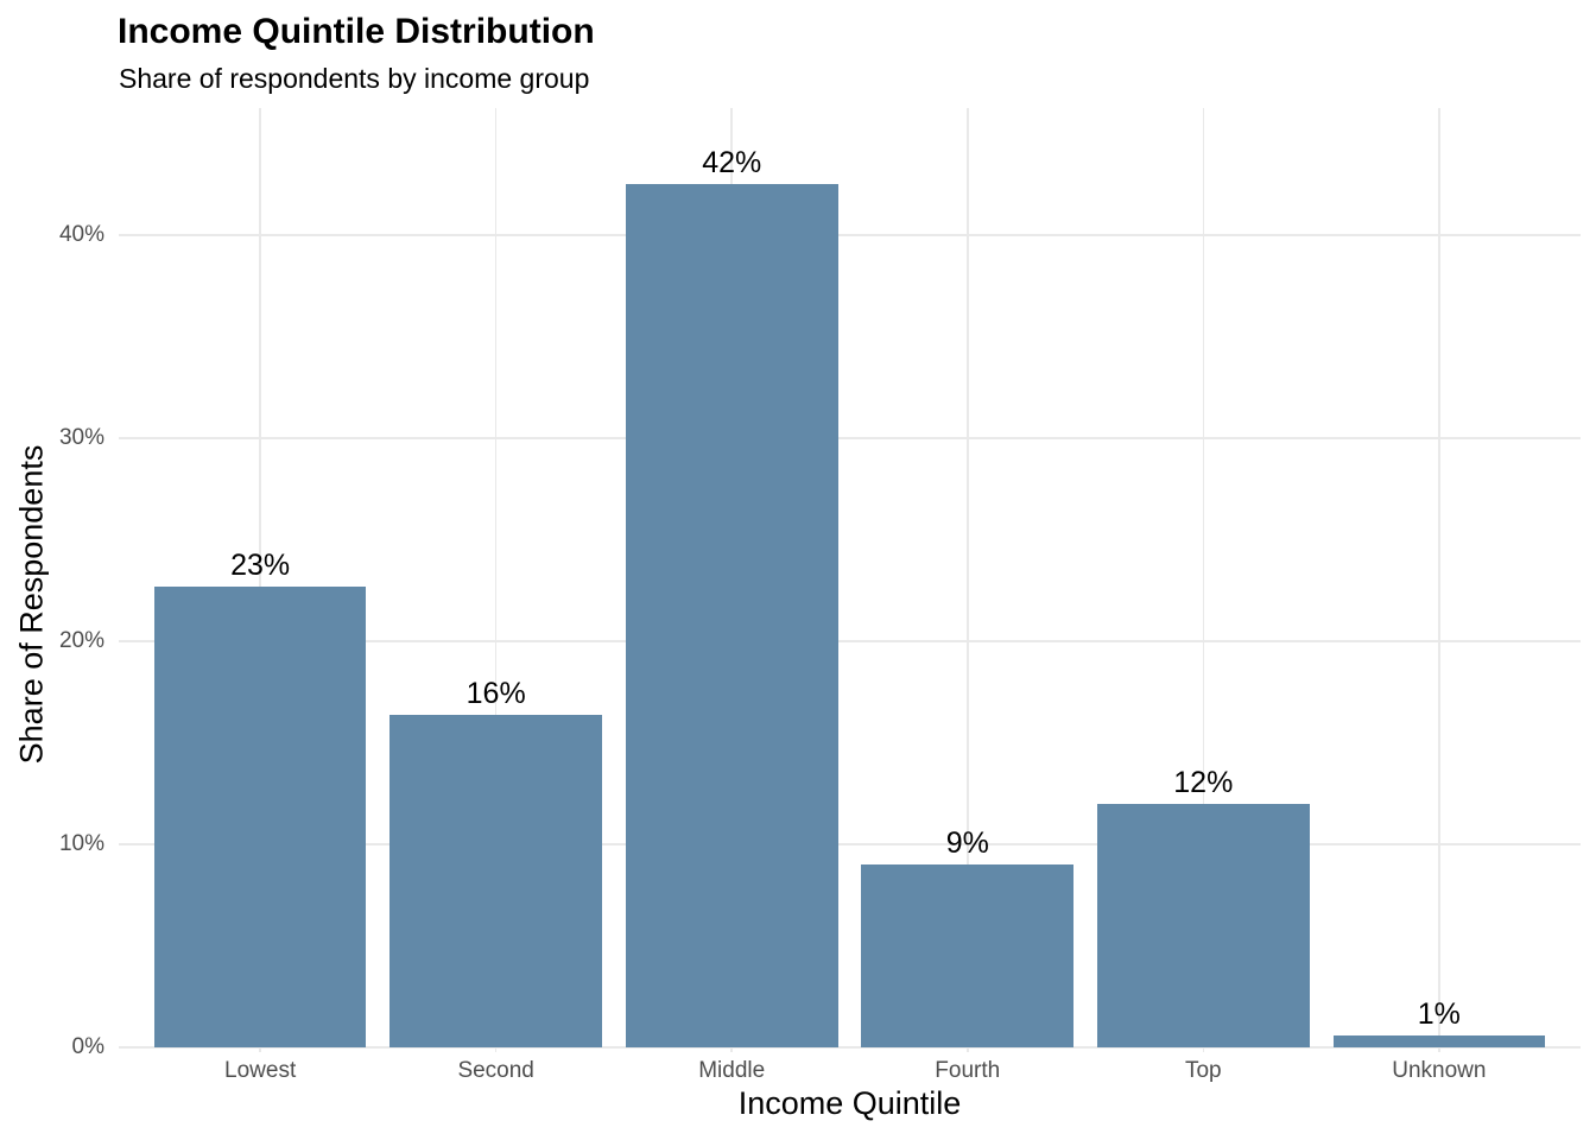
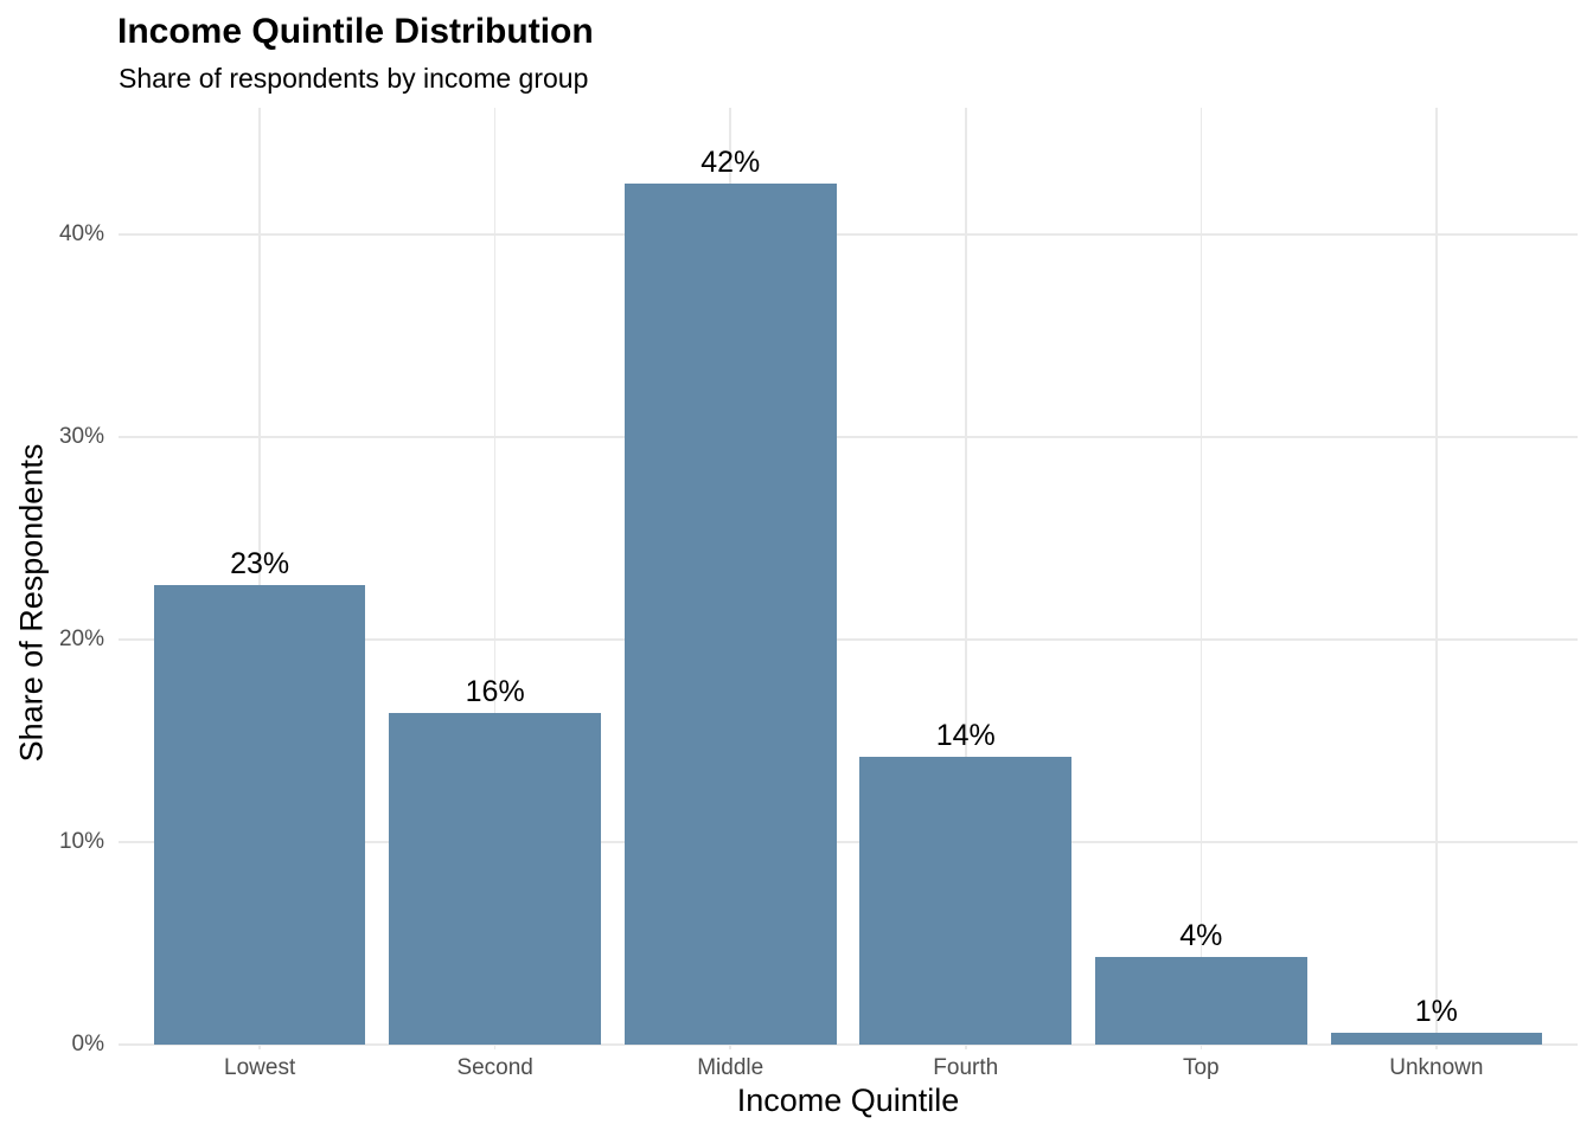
Fourth: 9% -> 14%
Top: 12% -> 4%
